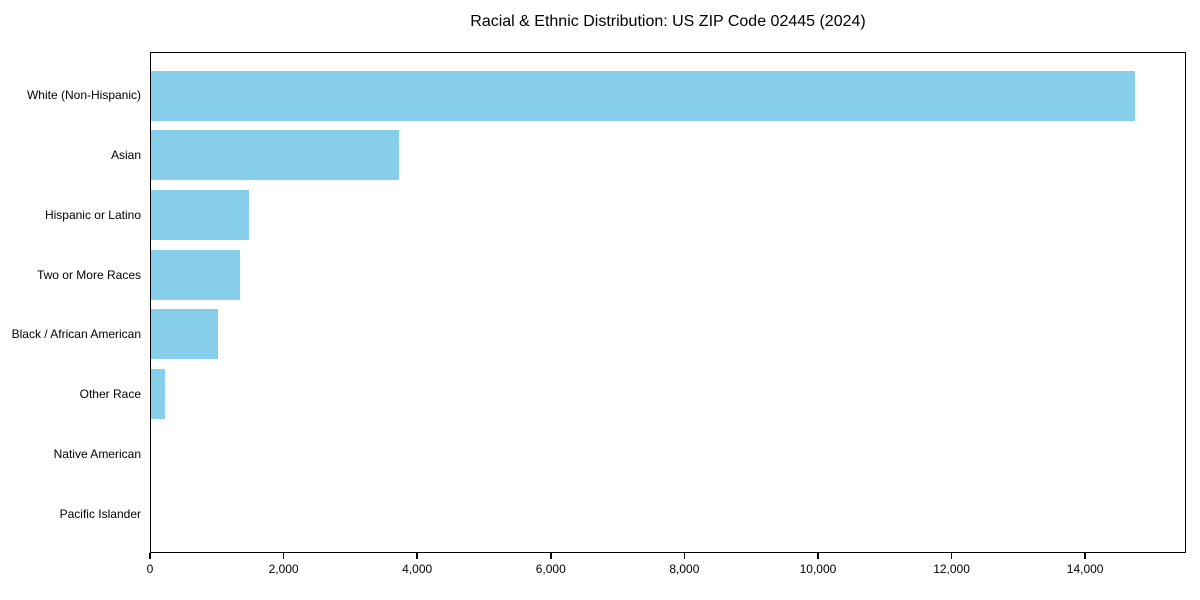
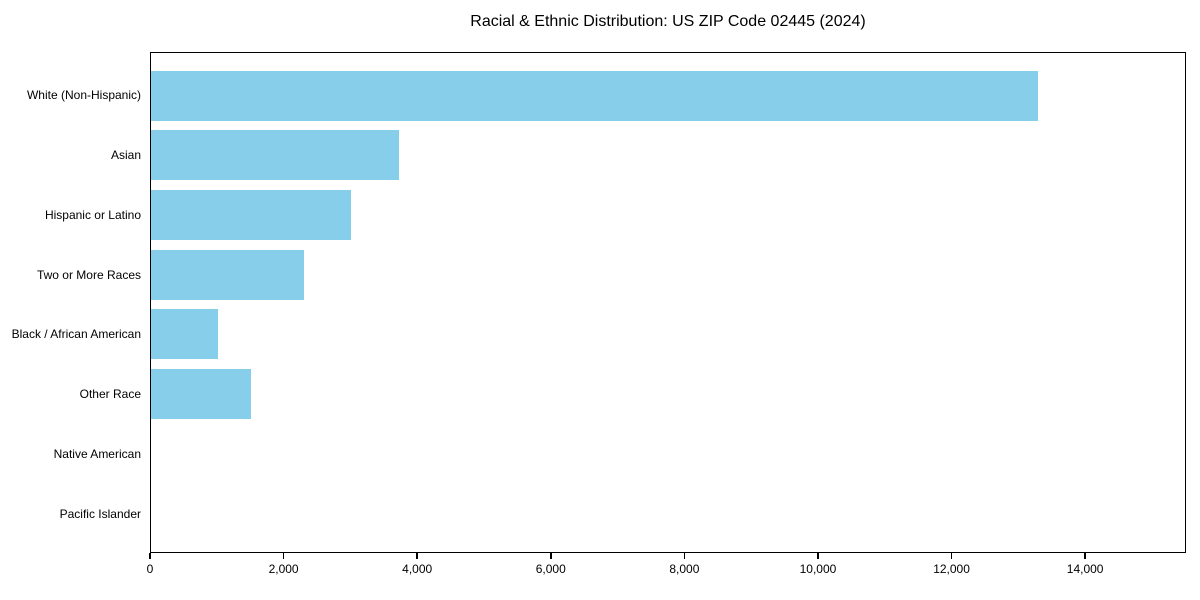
White (Non-Hispanic): 14800 -> 13300
Hispanic or Latino: 1500 -> 3000
Two or More Races: 1300 -> 2300
Other Race: 200 -> 1500
